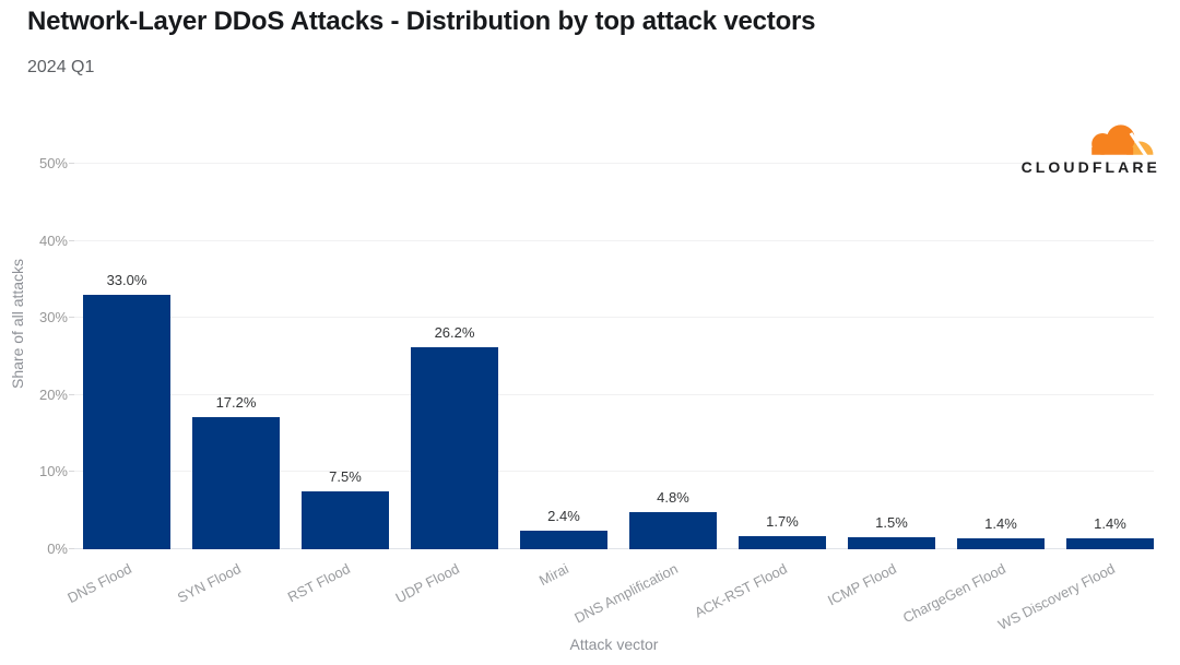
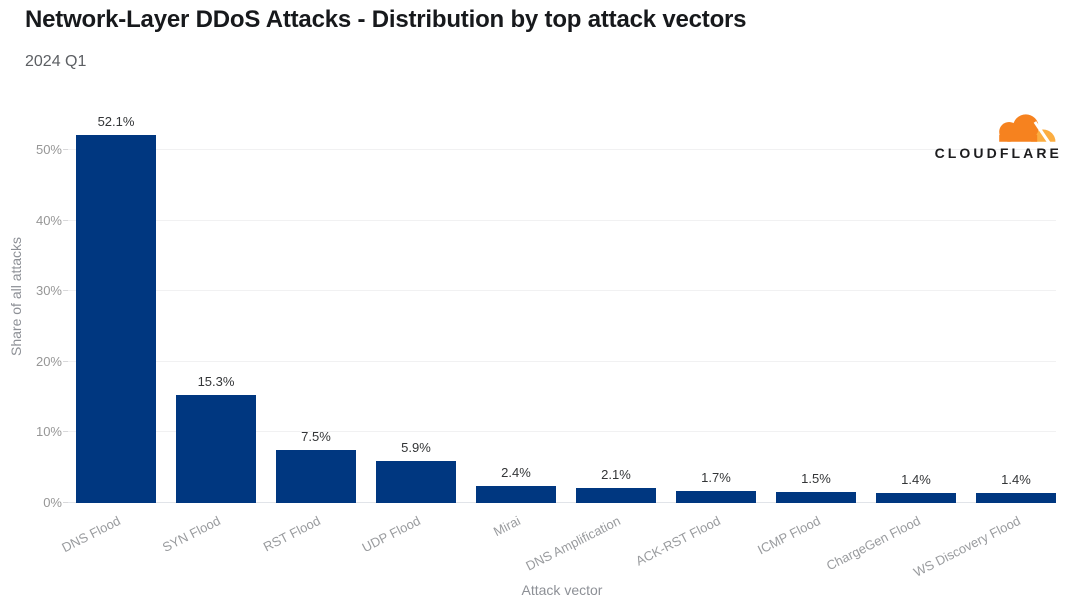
DNS Flood: 33.0% -> 52.1%
SYN Flood: 17.2% -> 15.3%
UDP Flood: 26.2% -> 5.9%
DNS Amplification: 4.8% -> 2.1%
